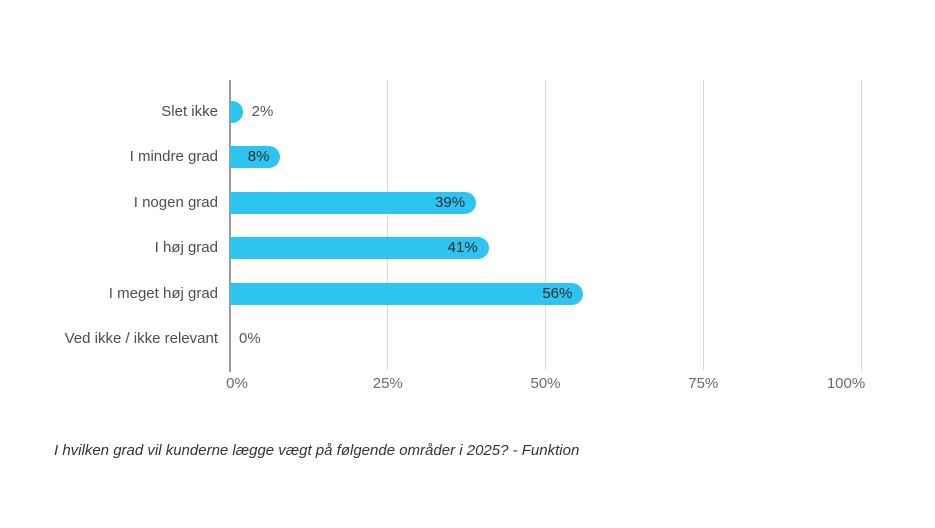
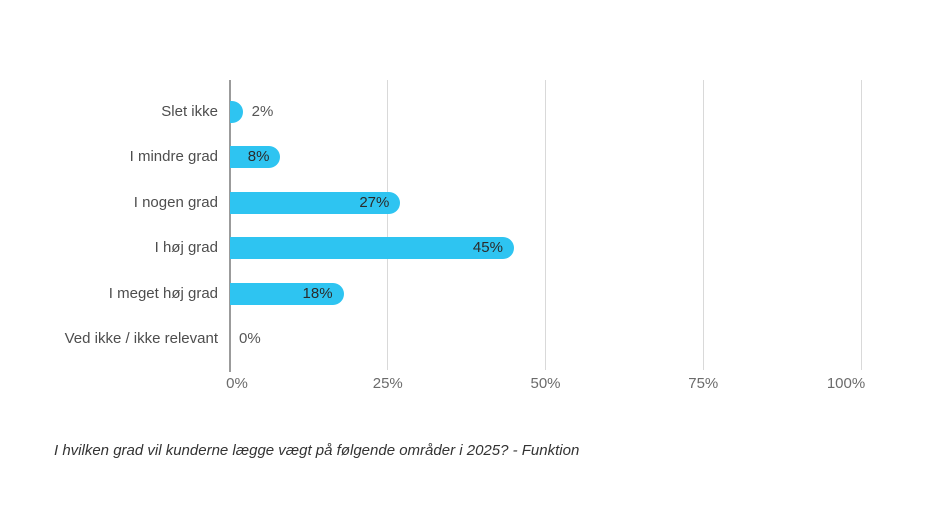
I nogen grad: 39% -> 27%
I høj grad: 41% -> 45%
I meget høj grad: 56% -> 18%
